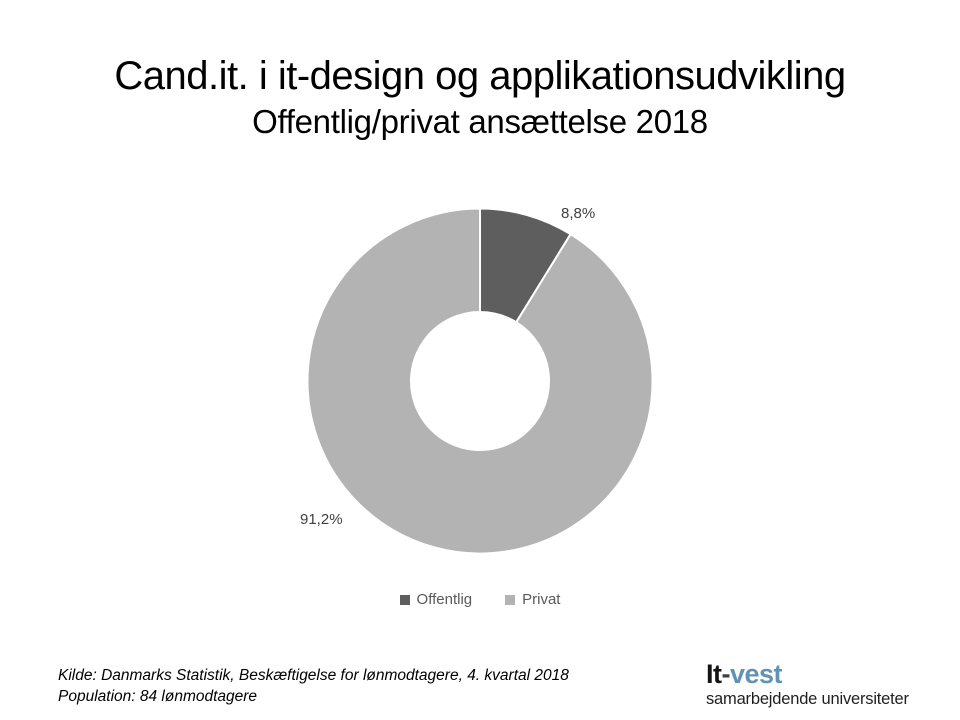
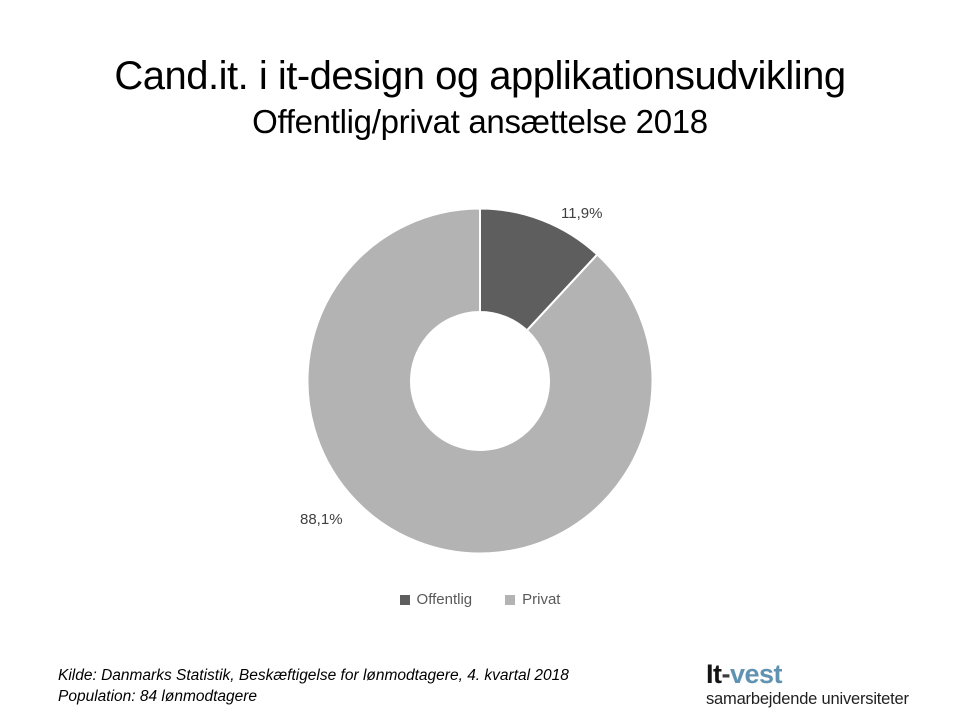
Offentlig: 8,8% -> 11,9%
Privat: 91,2% -> 88,1%
